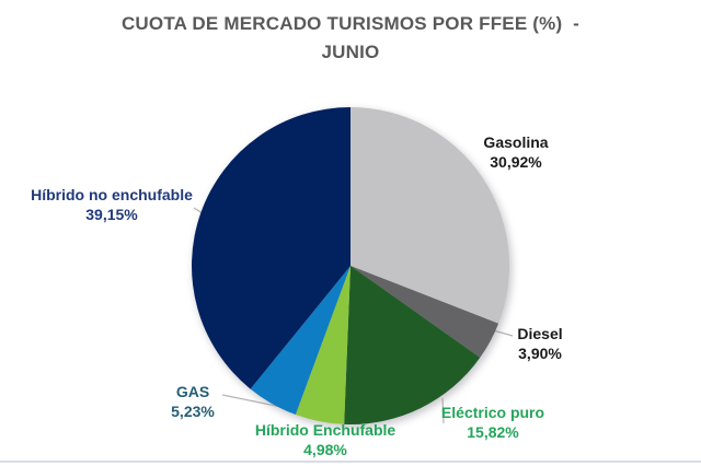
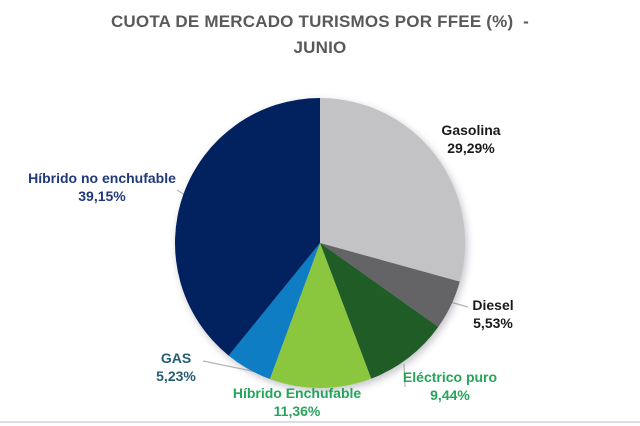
Gasolina: 30,92% -> 29,29%
Diesel: 3,90% -> 5,53%
Eléctrico puro: 15,82% -> 9,44%
Híbrido Enchufable: 4,98% -> 11,36%
